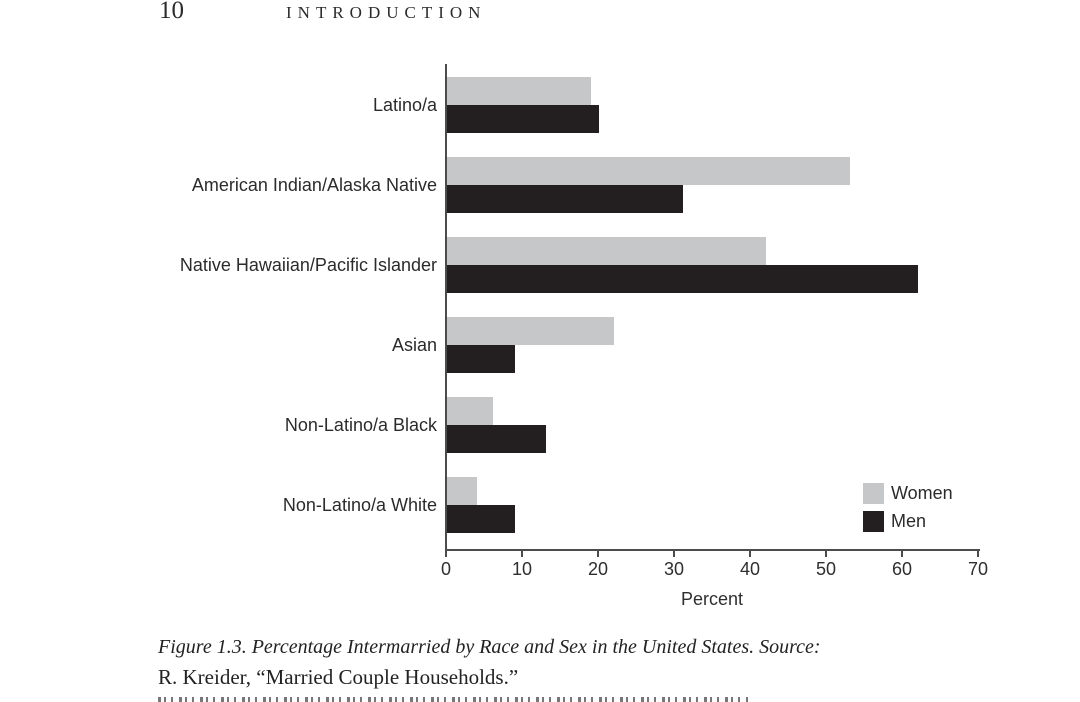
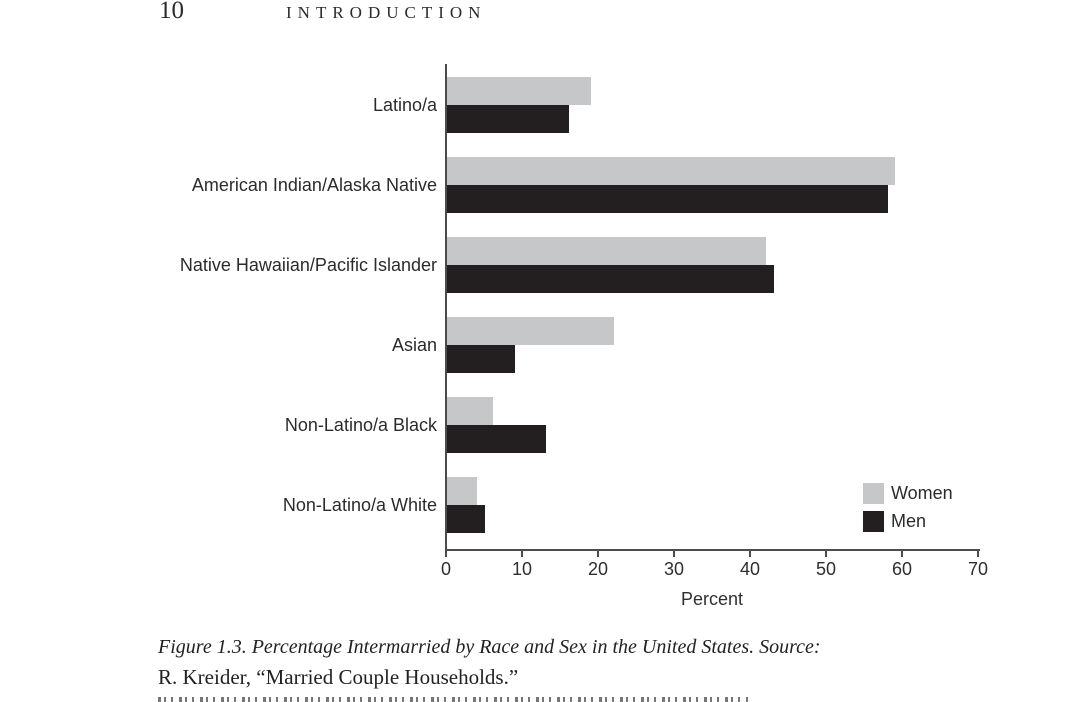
Men/Latino/a: 20 -> 16
Women/American Indian/Alaska Native: 53 -> 59
Men/American Indian/Alaska Native: 31 -> 58
Men/Native Hawaiian/Pacific Islander: 62 -> 43
Men/Non-Latino/a White: 9 -> 5
